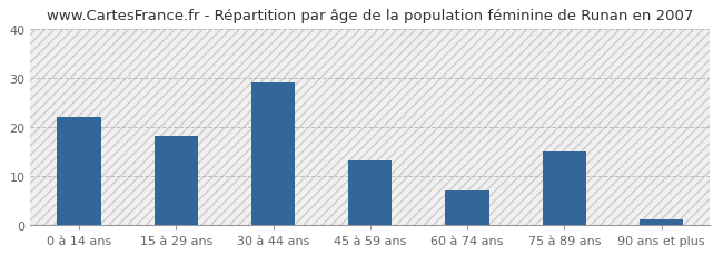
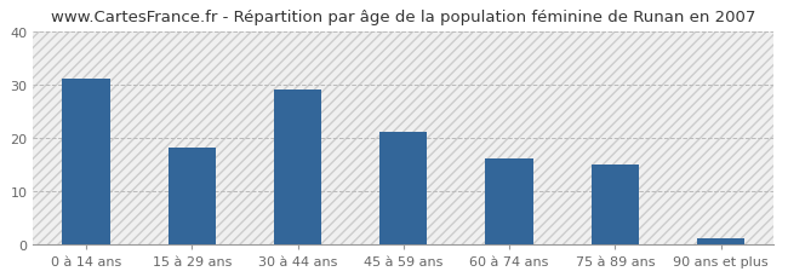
0 à 14 ans: 22 -> 31
45 à 59 ans: 13 -> 21
60 à 74 ans: 7 -> 16
